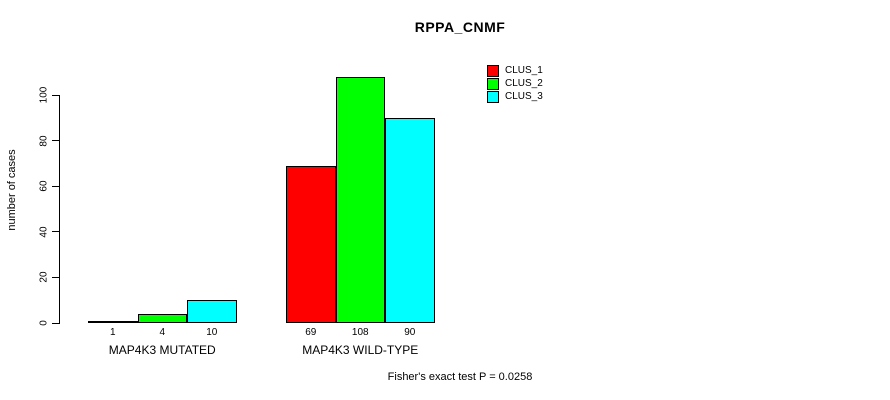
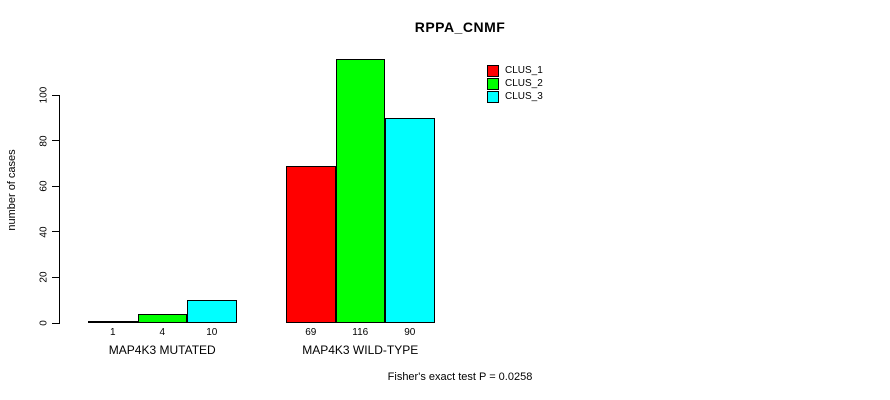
CLUS_2/MAP4K3 WILD-TYPE: 108 -> 116
